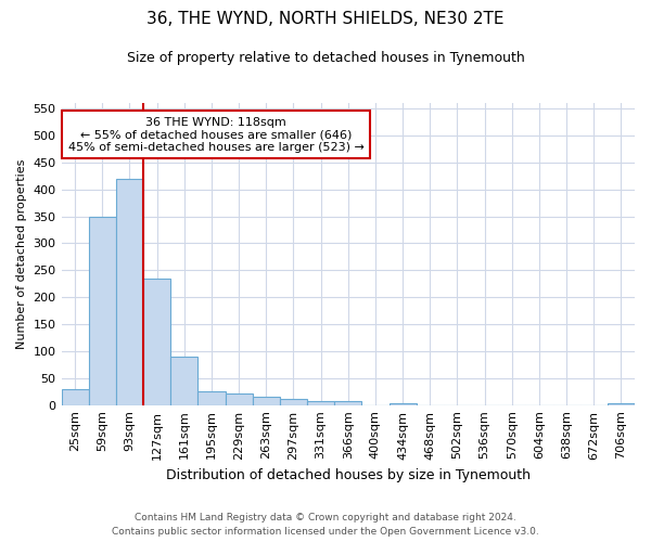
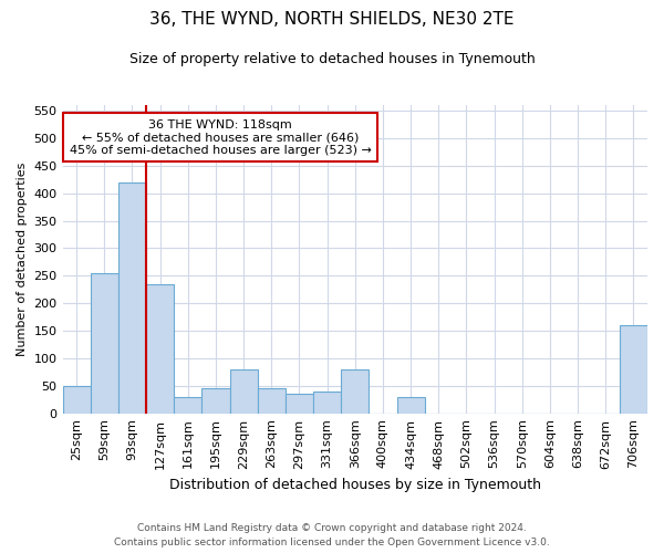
25sqm: 30 -> 50
59sqm: 349 -> 255
161sqm: 90 -> 30
195sqm: 25 -> 45
229sqm: 22 -> 80
263sqm: 15 -> 45
297sqm: 12 -> 35
331sqm: 8 -> 40
366sqm: 7 -> 80
434sqm: 4 -> 30
706sqm: 4 -> 160
